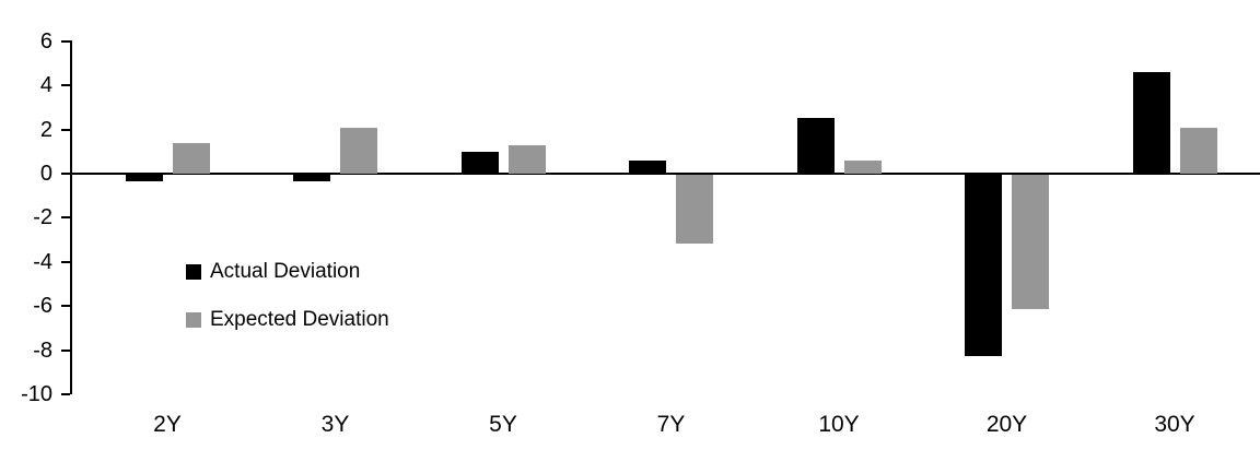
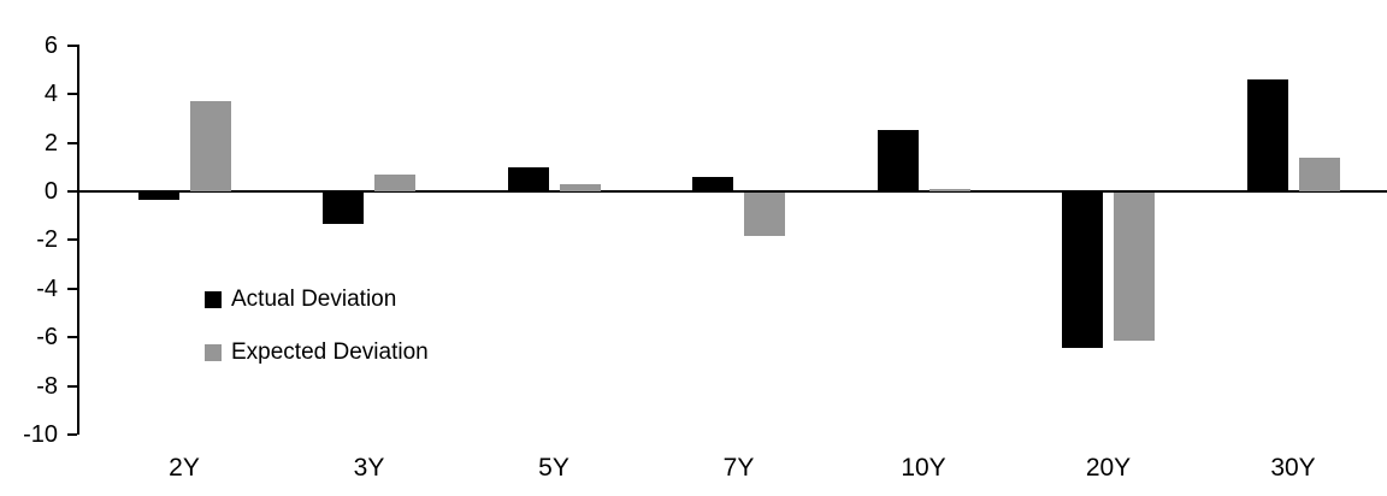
Expected Deviation/2Y: 1.4 -> 3.7
Actual Deviation/3Y: -0.3 -> -1.3
Expected Deviation/3Y: 2.1 -> 0.7
Expected Deviation/5Y: 1.3 -> 0.3
Expected Deviation/7Y: -3.1 -> -1.8
Expected Deviation/10Y: 0.6 -> 0.1
Actual Deviation/20Y: -8.2 -> -6.4
Expected Deviation/30Y: 2.1 -> 1.4
